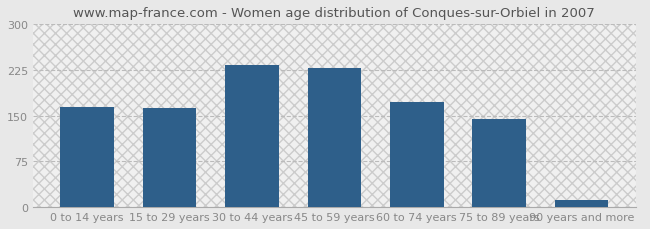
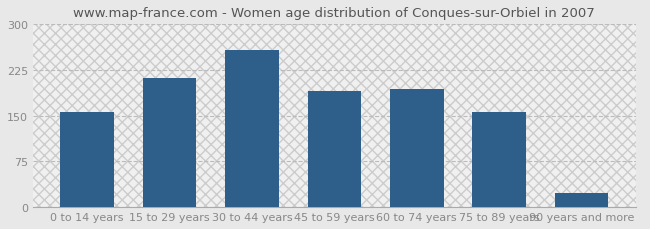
0 to 14 years: 165 -> 156
15 to 29 years: 162 -> 212
30 to 44 years: 233 -> 258
45 to 59 years: 228 -> 190
60 to 74 years: 172 -> 194
75 to 89 years: 145 -> 156
90 years and more: 12 -> 24
